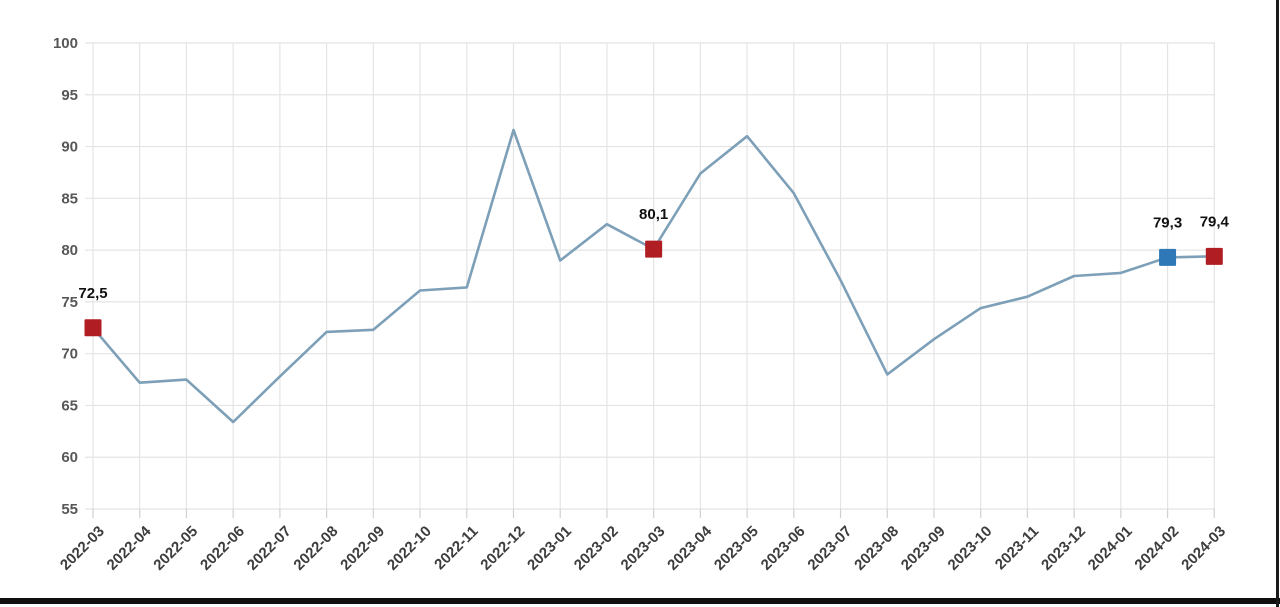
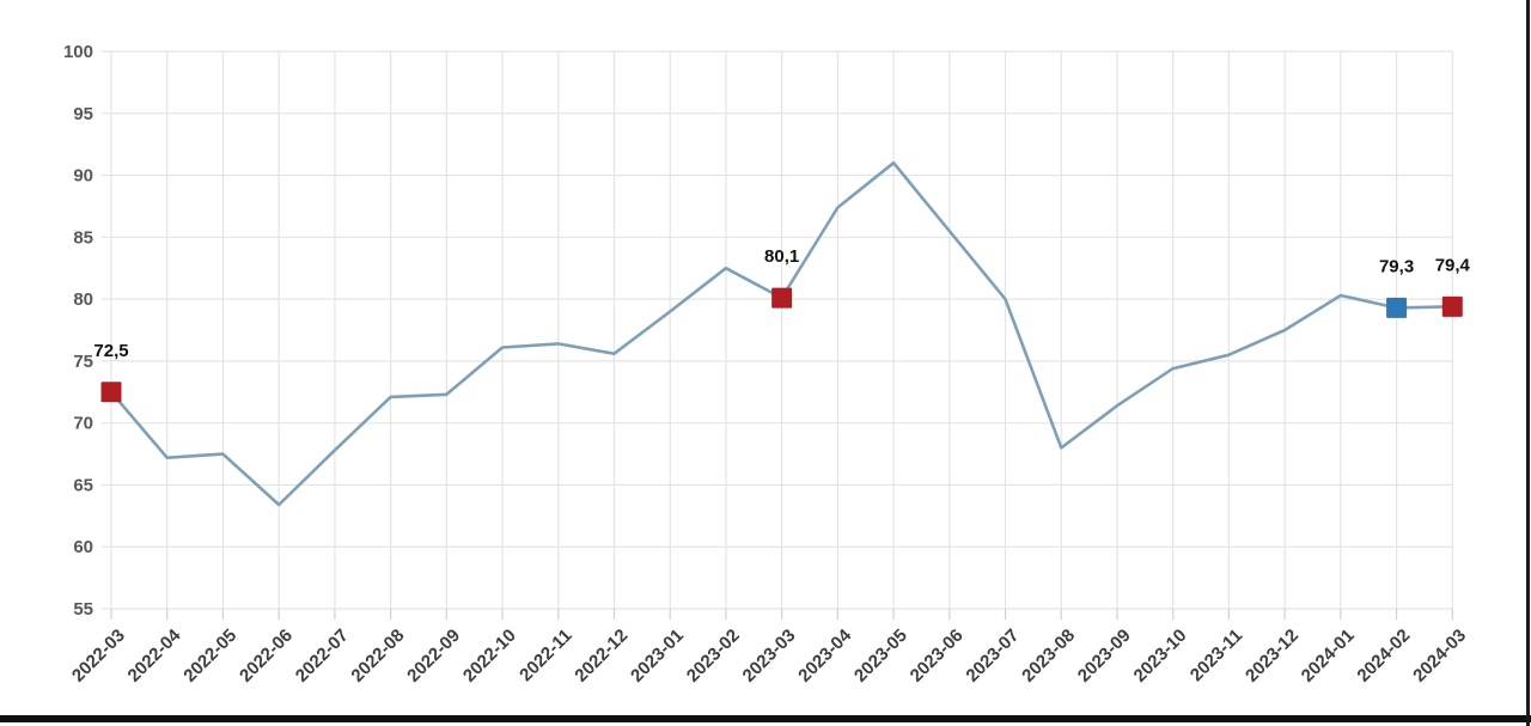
2022-12: 91.6 -> 75.6
2023-07: 77.1 -> 80.0
2024-01: 77.8 -> 80.3
